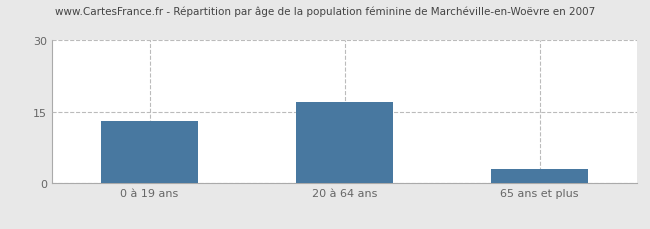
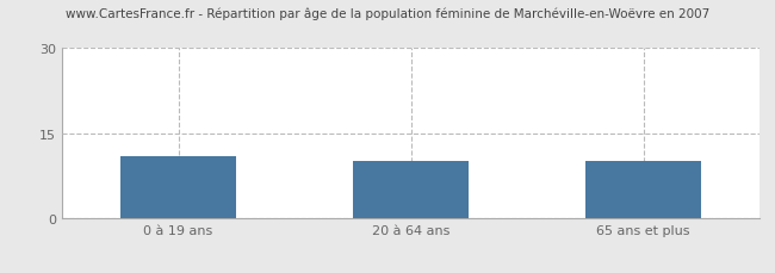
0 à 19 ans: 13 -> 11
20 à 64 ans: 17 -> 10
65 ans et plus: 3 -> 10
